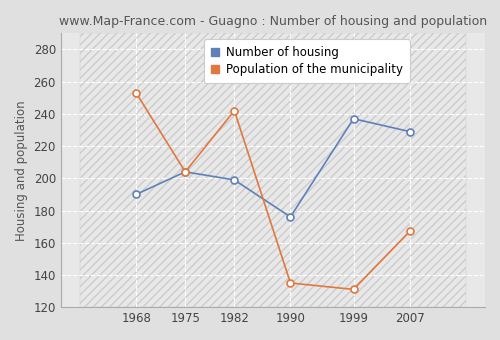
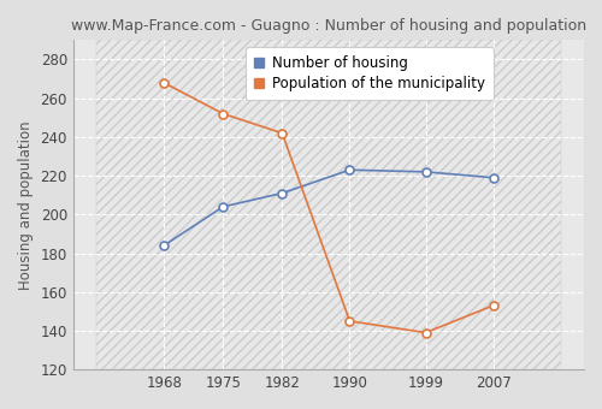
Number of housing/1968: 190 -> 184
Population of the municipality/1968: 253 -> 268
Population of the municipality/1975: 204 -> 252
Number of housing/1982: 199 -> 211
Number of housing/1990: 176 -> 223
Population of the municipality/1990: 135 -> 145
Number of housing/1999: 237 -> 222
Population of the municipality/1999: 131 -> 139
Number of housing/2007: 229 -> 219
Population of the municipality/2007: 167 -> 153
